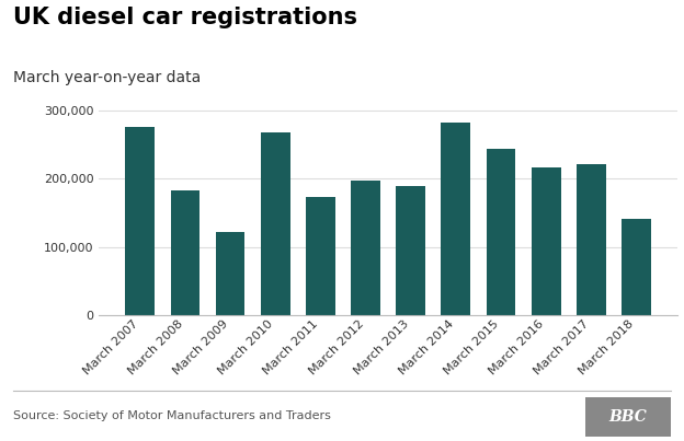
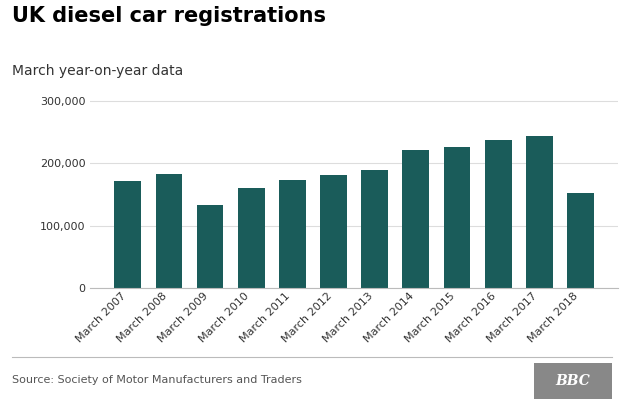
March 2007: 276,000 -> 172,000
March 2009: 122,000 -> 133,000
March 2010: 268,000 -> 160,000
March 2012: 198,000 -> 181,000
March 2014: 282,000 -> 221,000
March 2015: 244,000 -> 227,000
March 2016: 216,000 -> 238,000
March 2017: 222,000 -> 244,000
March 2018: 142,000 -> 153,000
